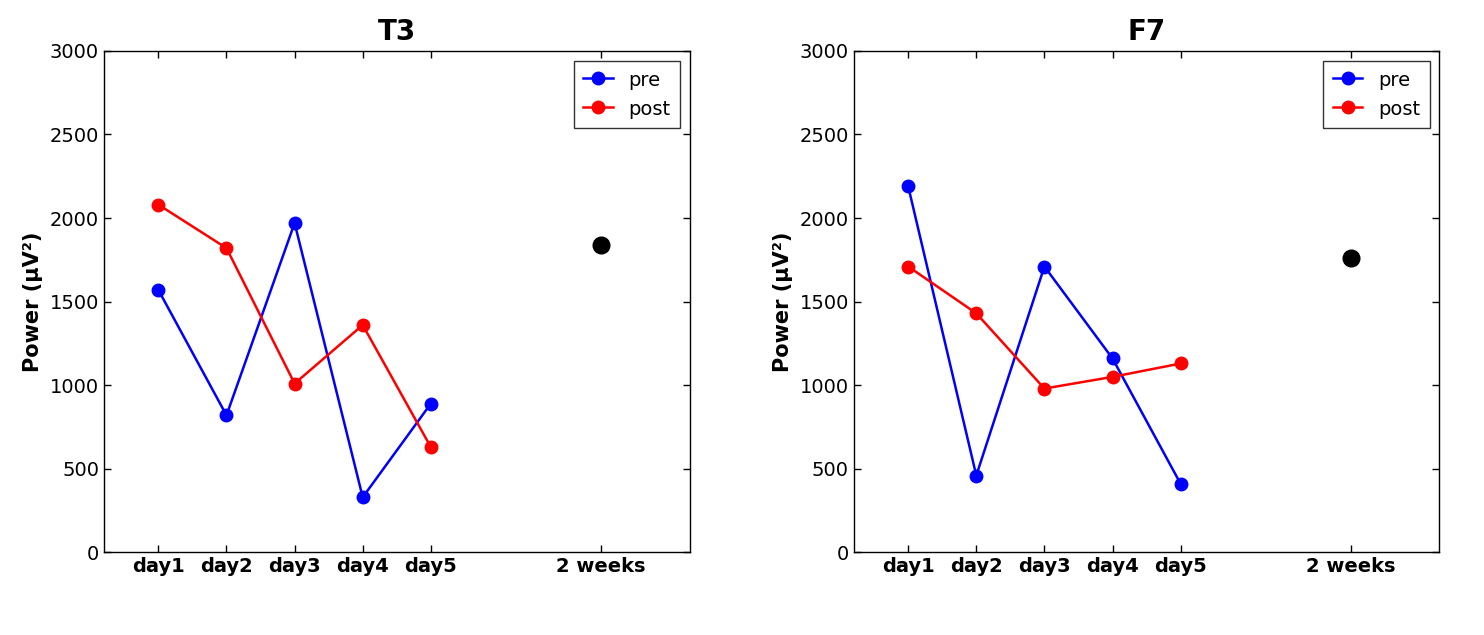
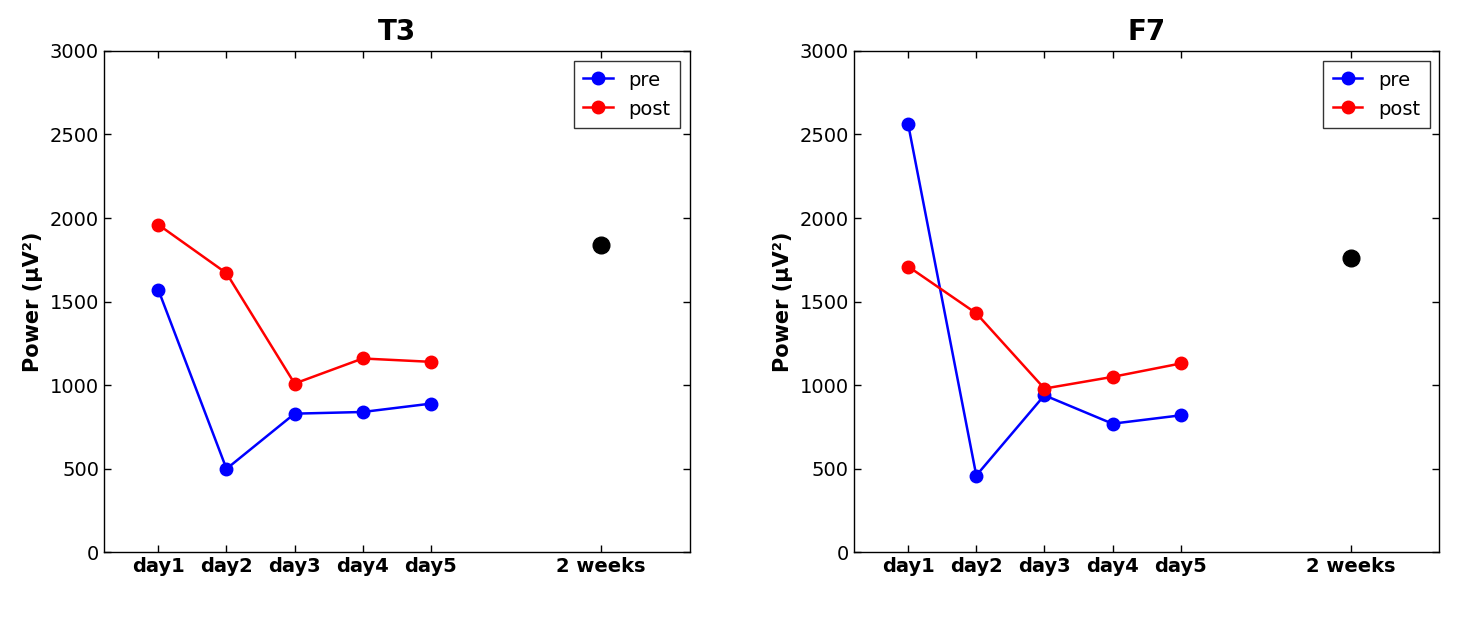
T3/post/day1: 2080 -> 1960
T3/pre/day2: 820 -> 500
T3/post/day2: 1820 -> 1670
T3/pre/day3: 1970 -> 830
T3/pre/day4: 330 -> 840
T3/post/day4: 1360 -> 1160
T3/post/day5: 630 -> 1140
F7/pre/day1: 2190 -> 2560
F7/pre/day3: 1710 -> 940
F7/pre/day4: 1160 -> 770
F7/pre/day5: 410 -> 820
